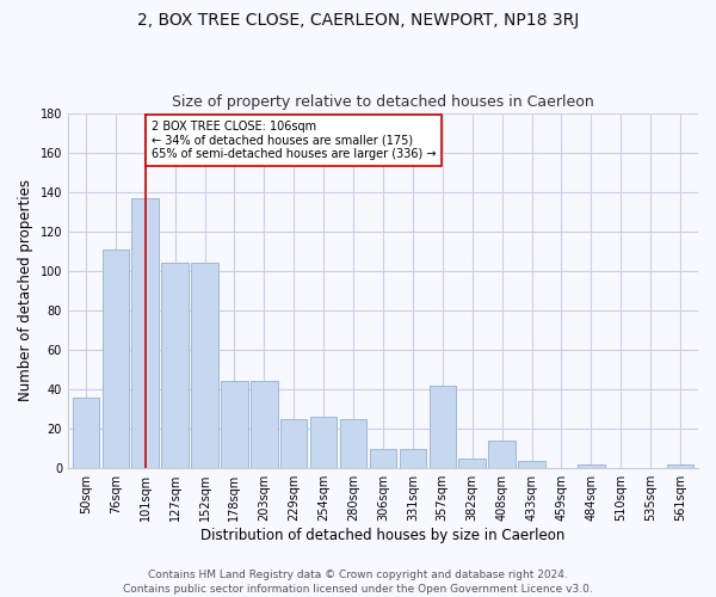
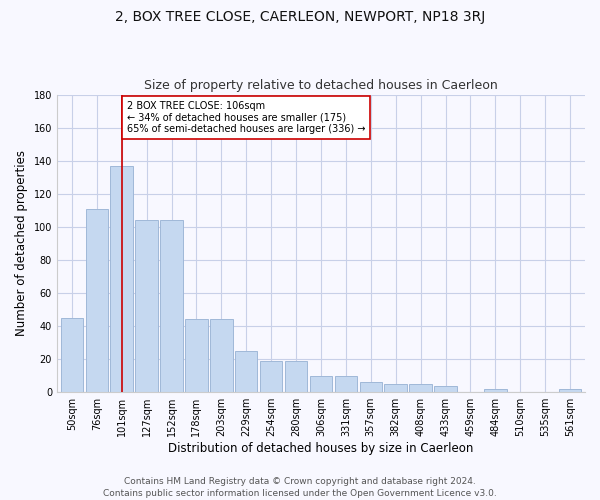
50sqm: 36 -> 45
254sqm: 26 -> 19
280sqm: 25 -> 19
357sqm: 42 -> 6
408sqm: 14 -> 5
